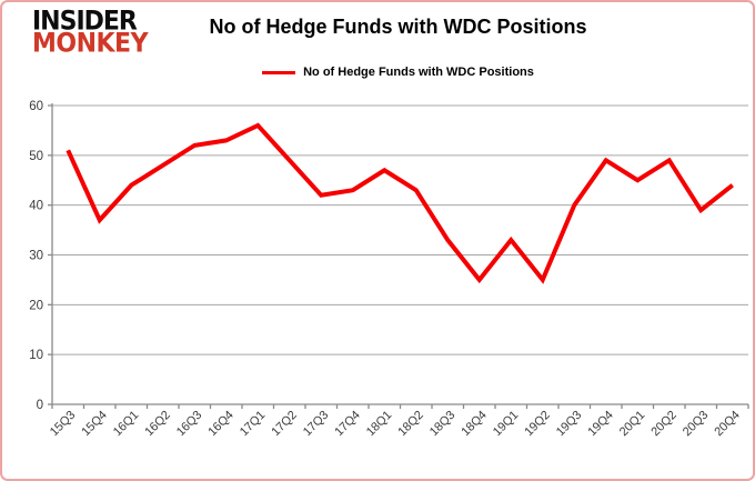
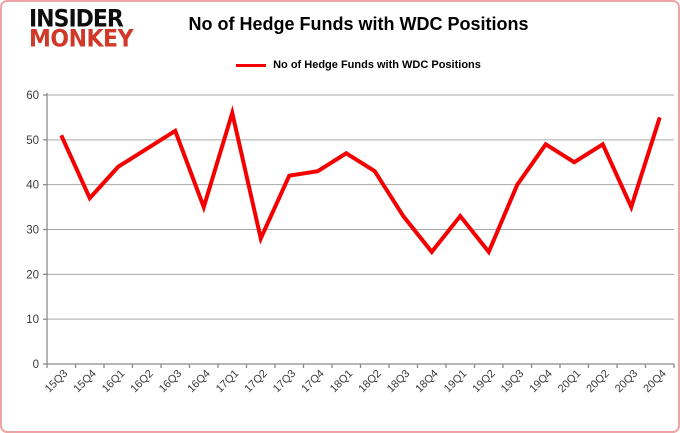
16Q4: 53 -> 35
17Q2: 49 -> 28
20Q3: 39 -> 35
20Q4: 44 -> 55
